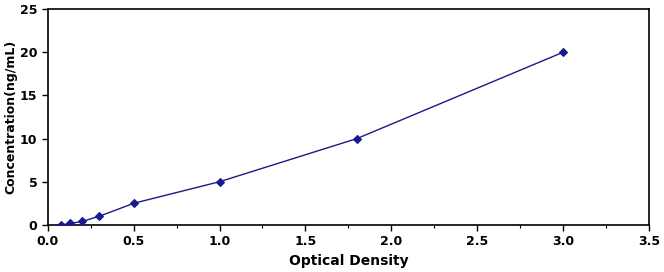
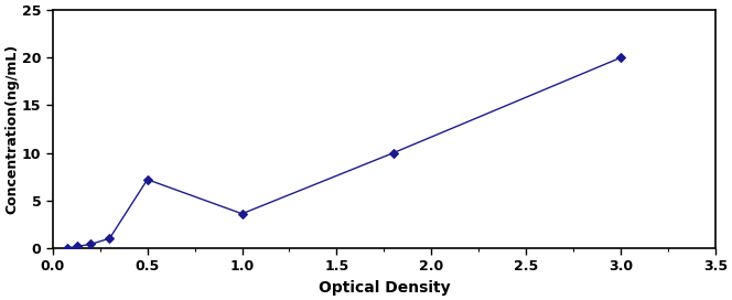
0.5: 2.5 -> 7.2
1.0: 5.0 -> 3.6
